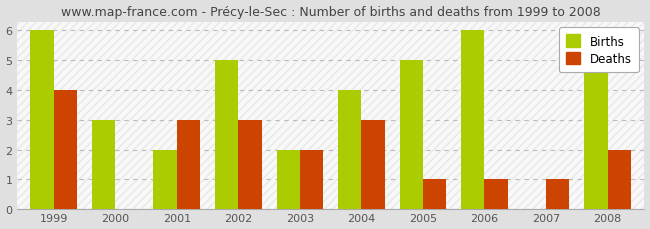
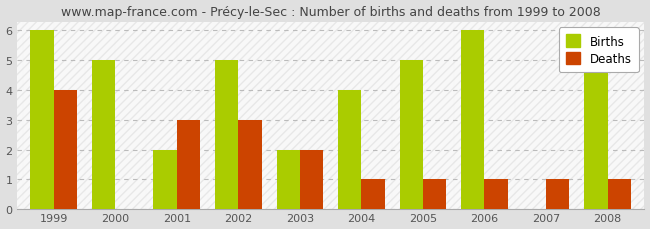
Births/2000: 3 -> 5
Deaths/2004: 3 -> 1
Deaths/2008: 2 -> 1
